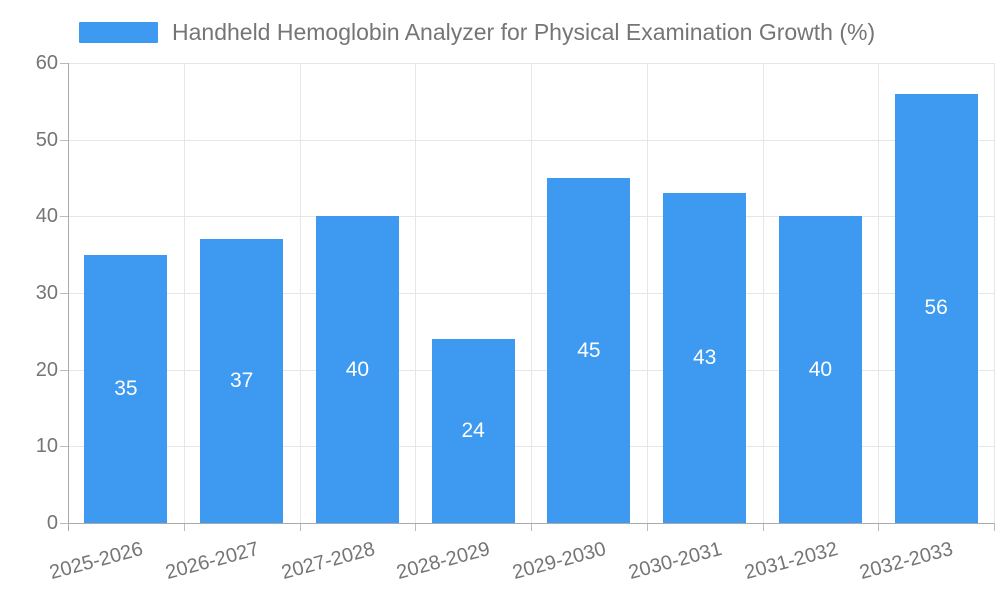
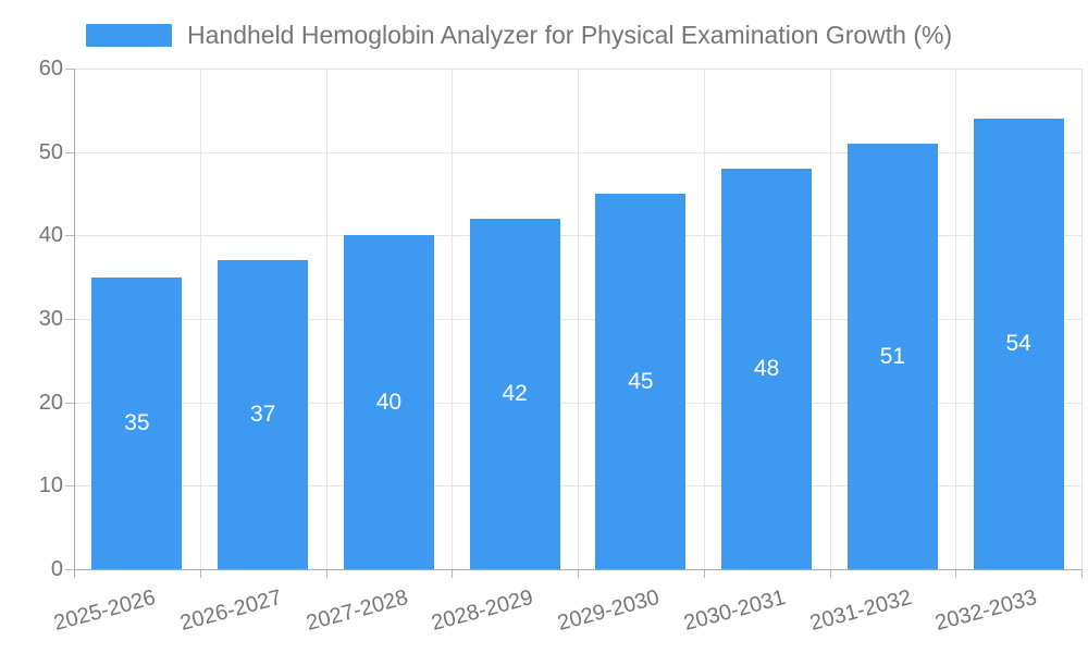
2028-2029: 24 -> 42
2030-2031: 43 -> 48
2031-2032: 40 -> 51
2032-2033: 56 -> 54
